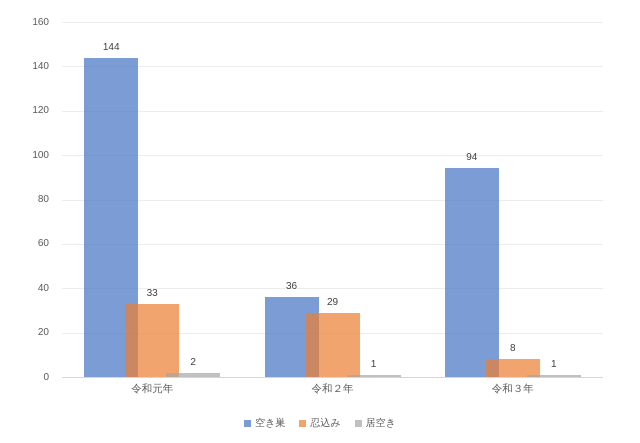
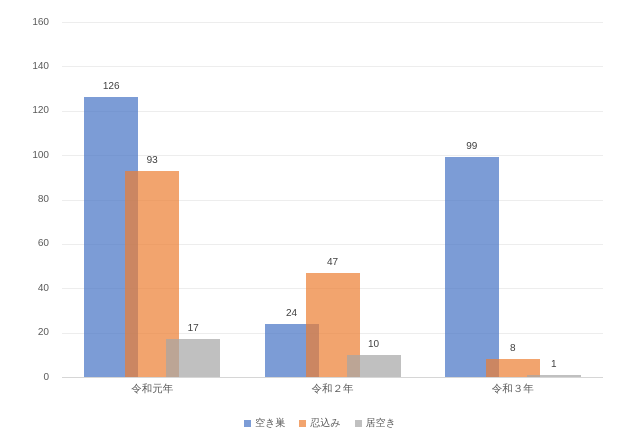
空き巣/令和元年: 144 -> 126
忍込み/令和元年: 33 -> 93
居空き/令和元年: 2 -> 17
空き巣/令和２年: 36 -> 24
忍込み/令和２年: 29 -> 47
居空き/令和２年: 1 -> 10
空き巣/令和３年: 94 -> 99
